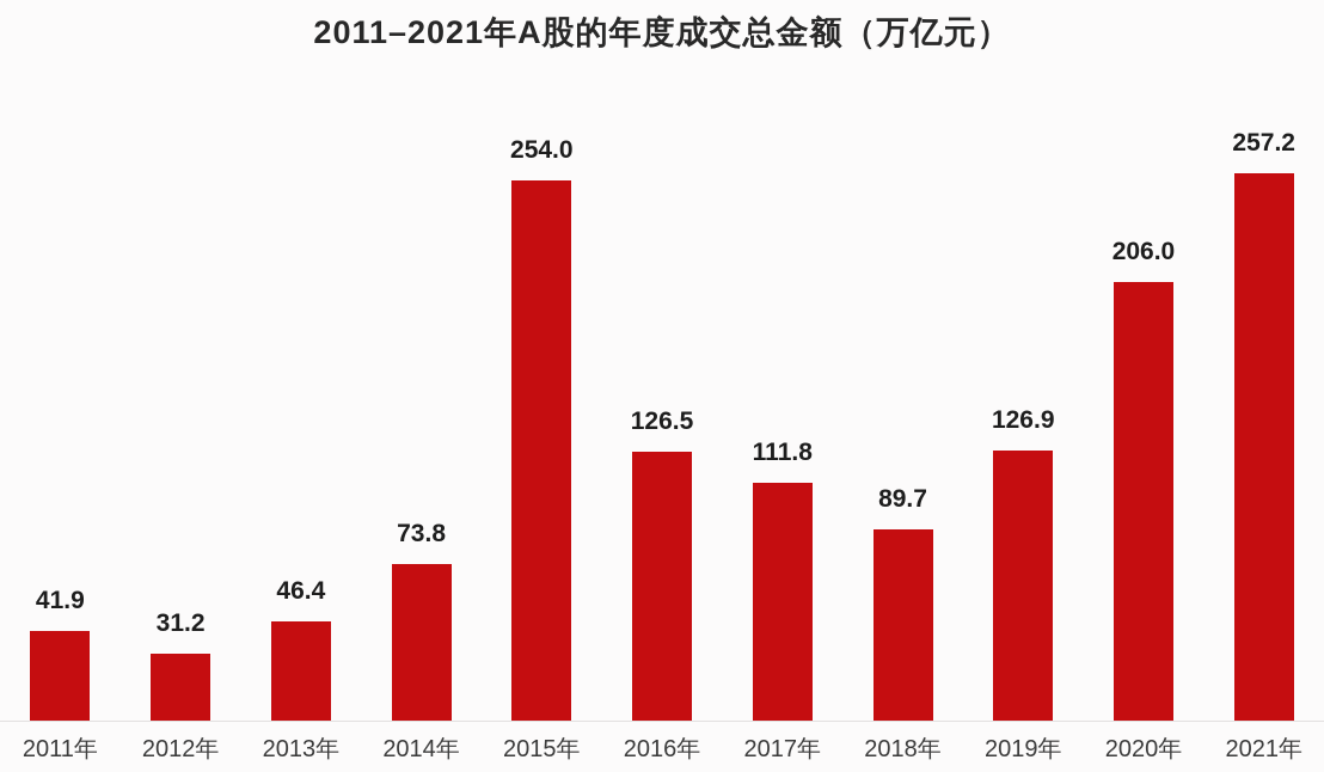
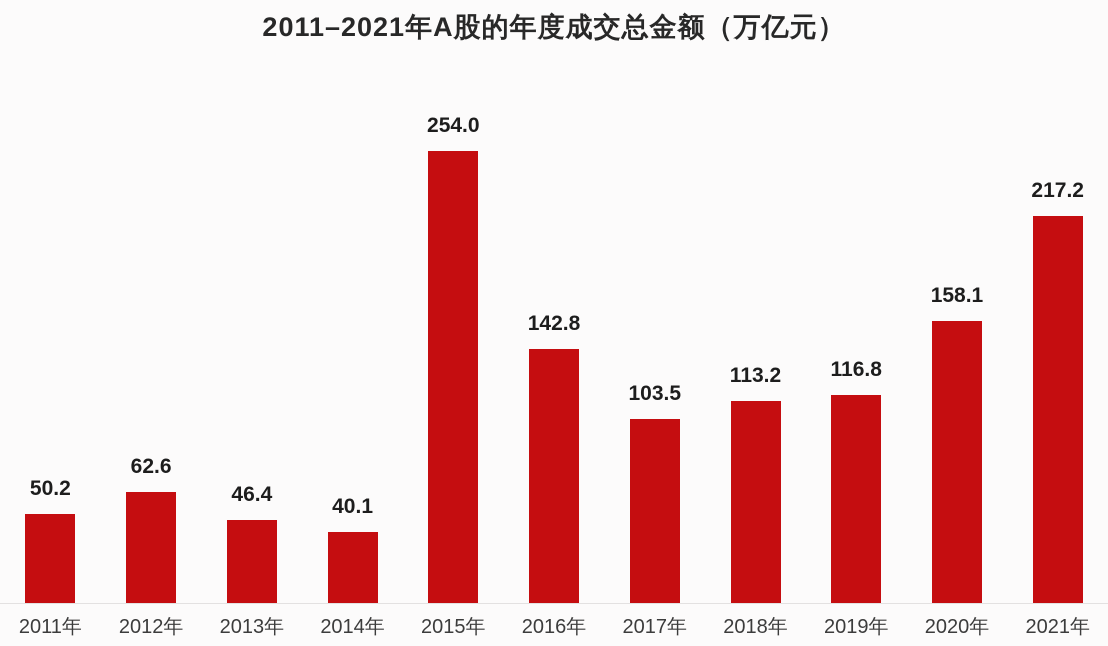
2011年: 41.9 -> 50.2
2012年: 31.2 -> 62.6
2014年: 73.8 -> 40.1
2016年: 126.5 -> 142.8
2017年: 111.8 -> 103.5
2018年: 89.7 -> 113.2
2019年: 126.9 -> 116.8
2020年: 206.0 -> 158.1
2021年: 257.2 -> 217.2
